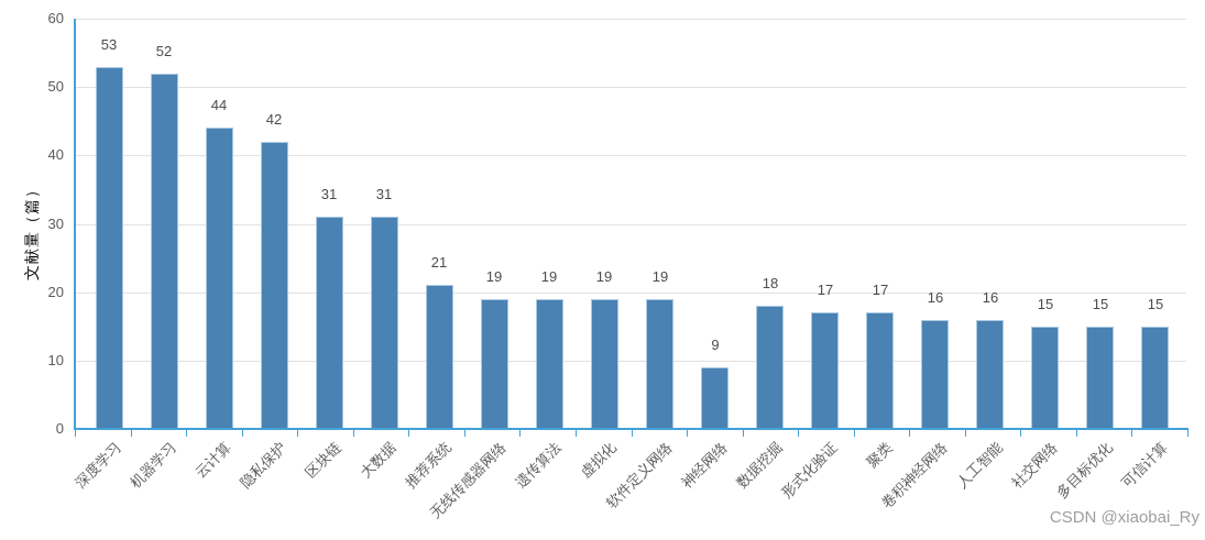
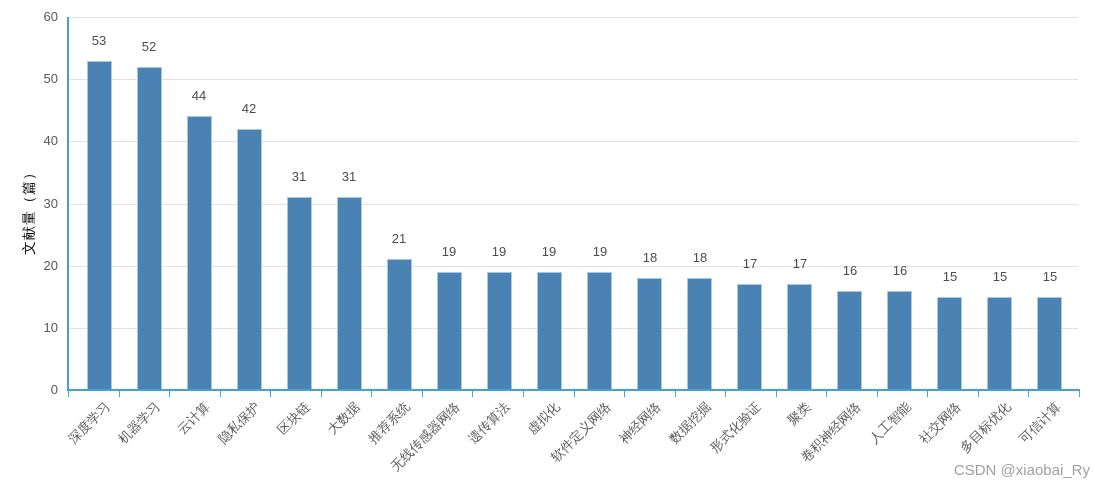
神经网络: 9 -> 18
